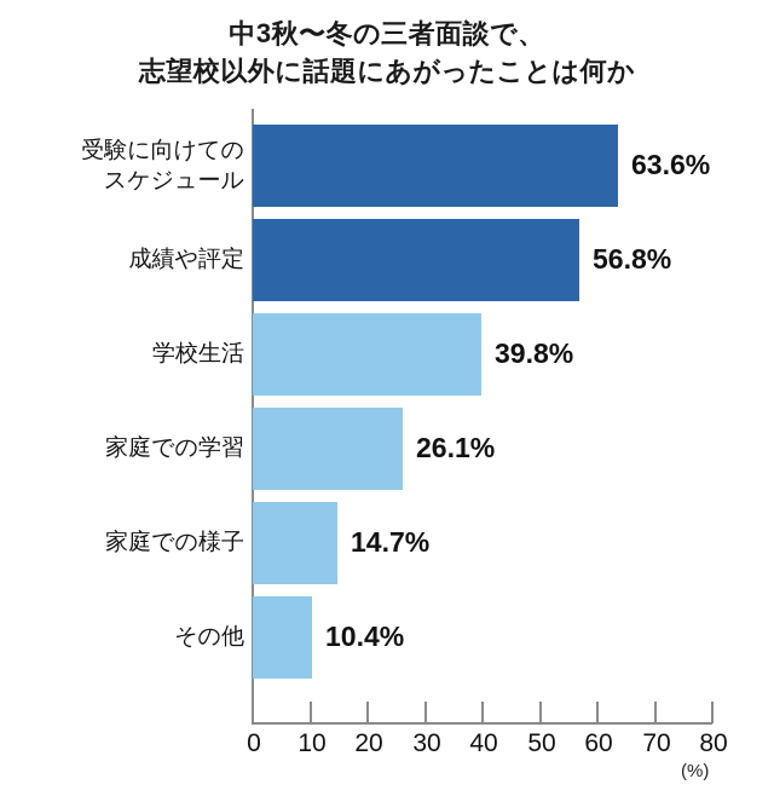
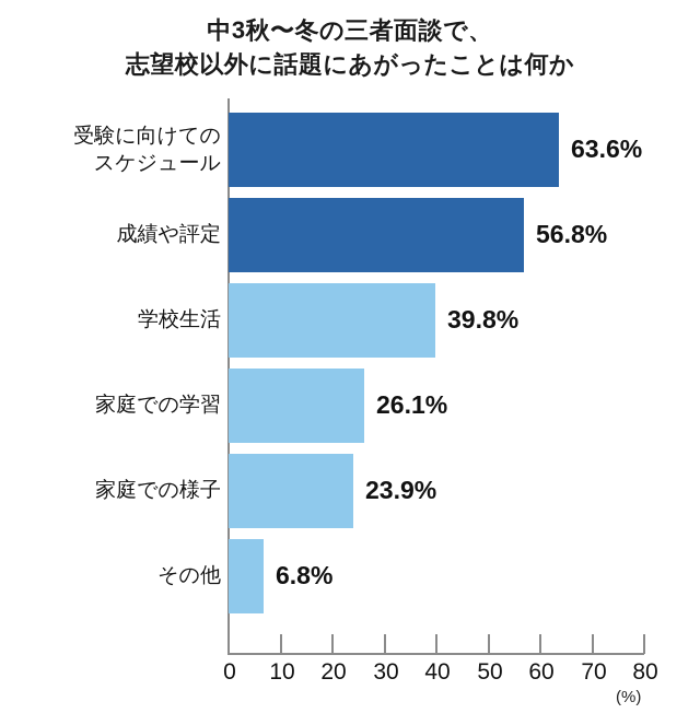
家庭での様子: 14.7% -> 23.9%
その他: 10.4% -> 6.8%
